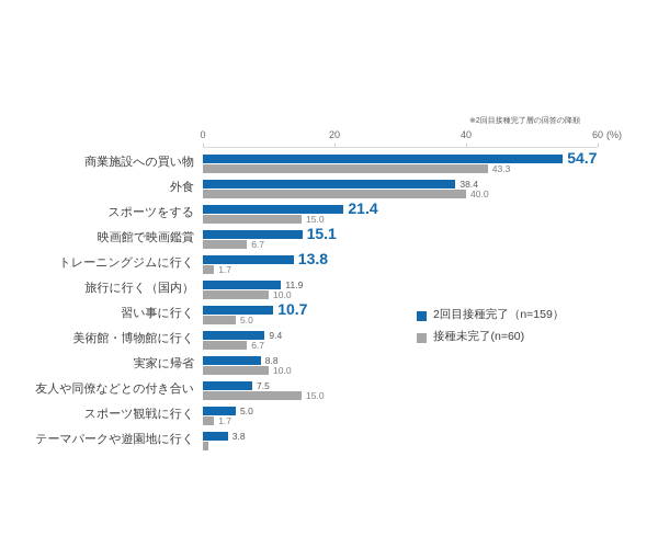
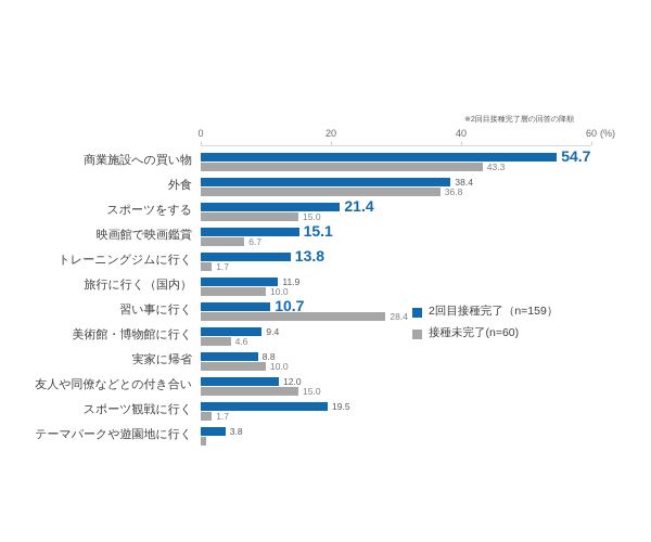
接種未完了(n=60)/外食: 40.0 -> 36.8
接種未完了(n=60)/習い事に行く: 5.0 -> 28.4
接種未完了(n=60)/美術館・博物館に行く: 6.7 -> 4.6
2回目接種完了（n=159）/友人や同僚などとの付き合い: 7.5 -> 12.0
2回目接種完了（n=159）/スポーツ観戦に行く: 5.0 -> 19.5
